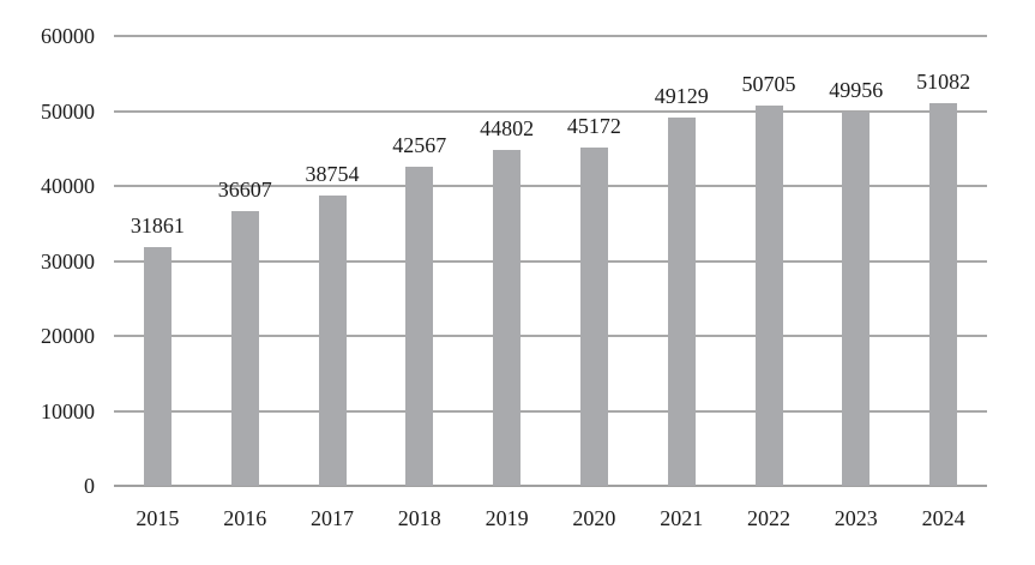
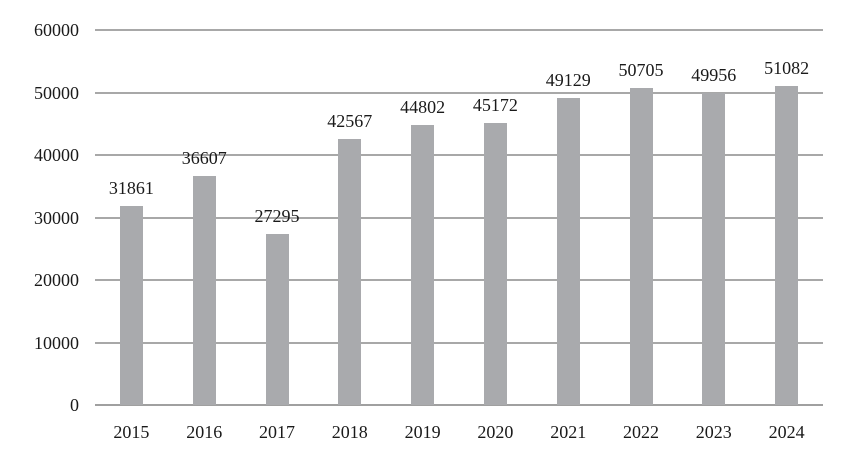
2017: 38754 -> 27295
